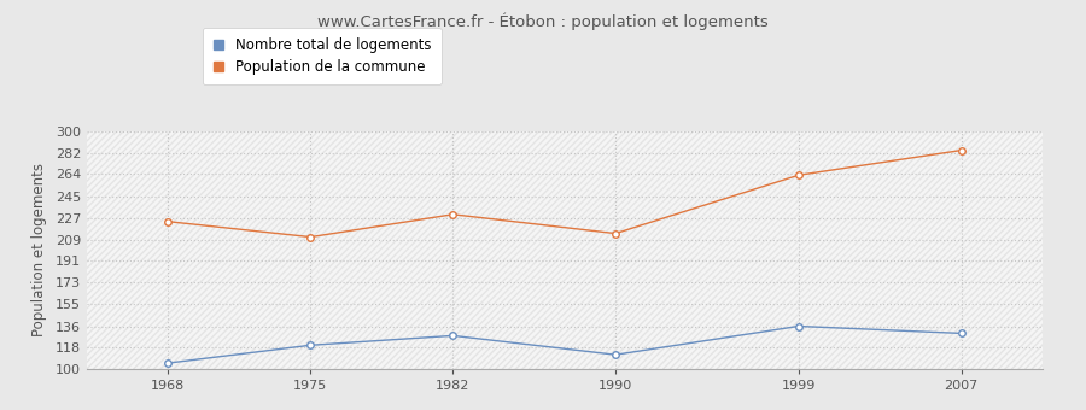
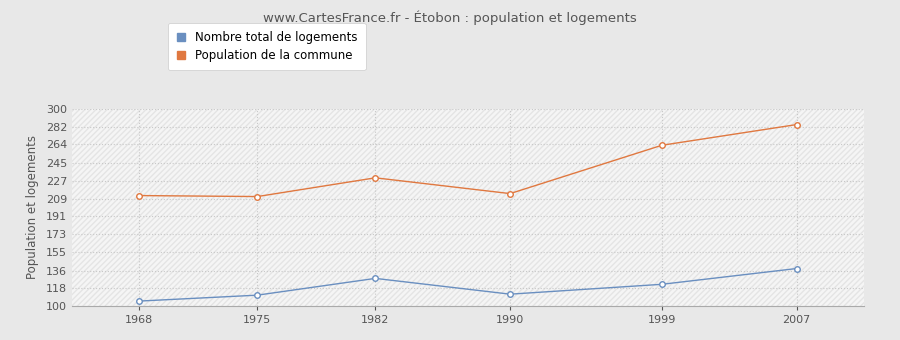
Population de la commune/1968: 224 -> 212
Nombre total de logements/1975: 120 -> 111
Nombre total de logements/1999: 136 -> 122
Nombre total de logements/2007: 130 -> 138
